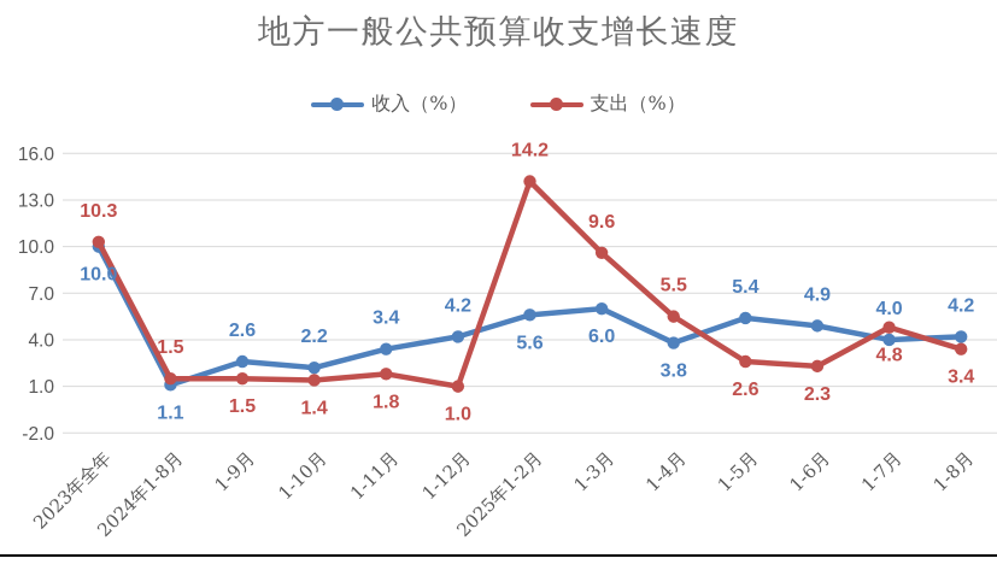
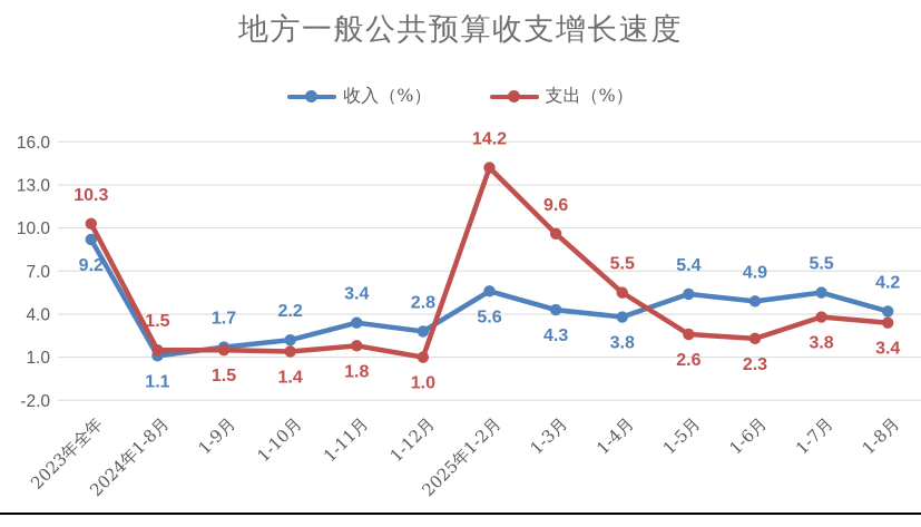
收入（%）/2023年全年: 10.0 -> 9.2
收入（%）/1-9月: 2.6 -> 1.7
收入（%）/1-12月: 4.2 -> 2.8
收入（%）/1-3月: 6.0 -> 4.3
收入（%）/1-7月: 4.0 -> 5.5
支出（%）/1-7月: 4.8 -> 3.8
